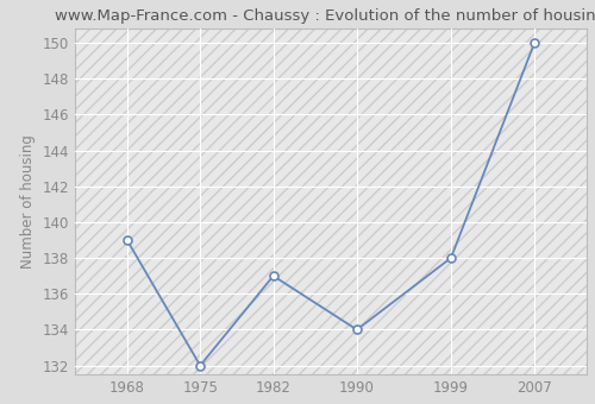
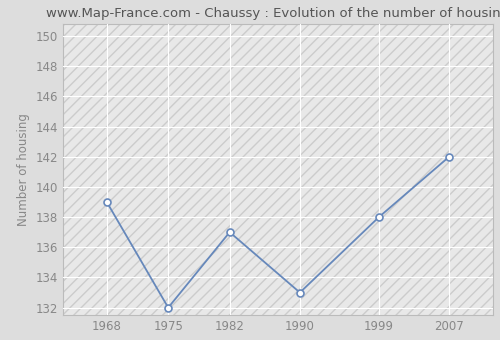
1990: 134 -> 133
2007: 150 -> 142
